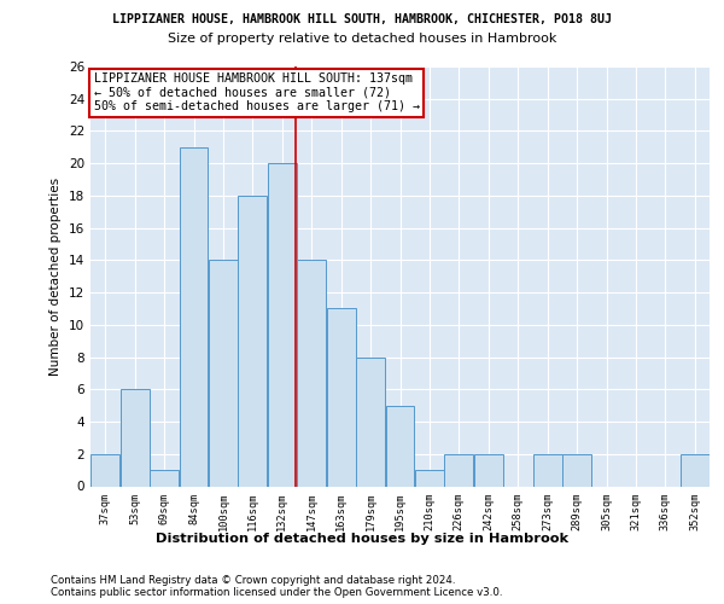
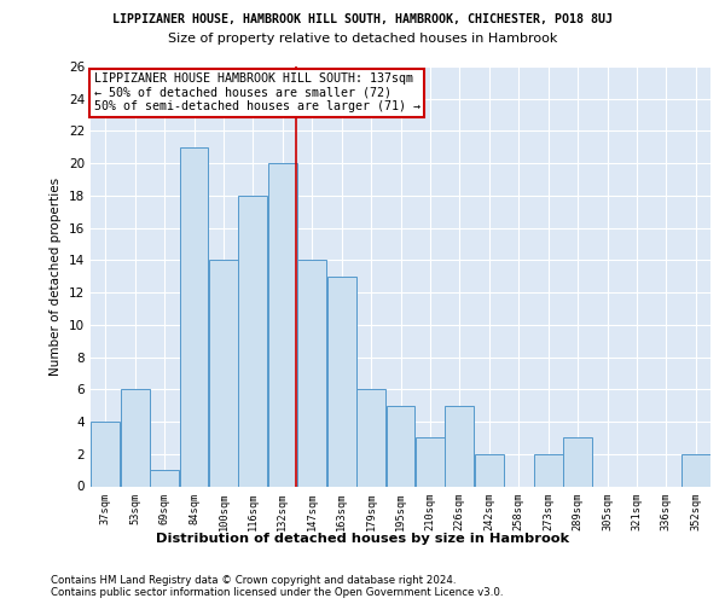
37sqm: 2 -> 4
163sqm: 11 -> 13
179sqm: 8 -> 6
210sqm: 1 -> 3
226sqm: 2 -> 5
289sqm: 2 -> 3
